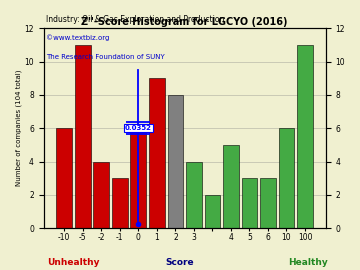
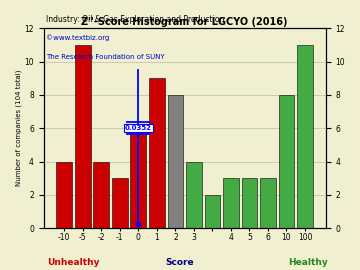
-10: 6 -> 4
4: 5 -> 3
10: 6 -> 8
